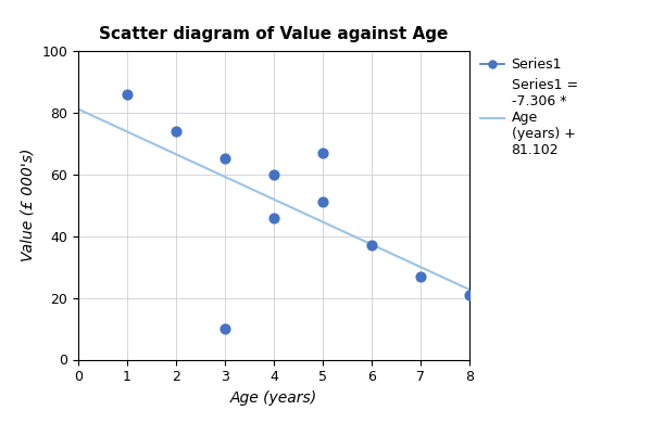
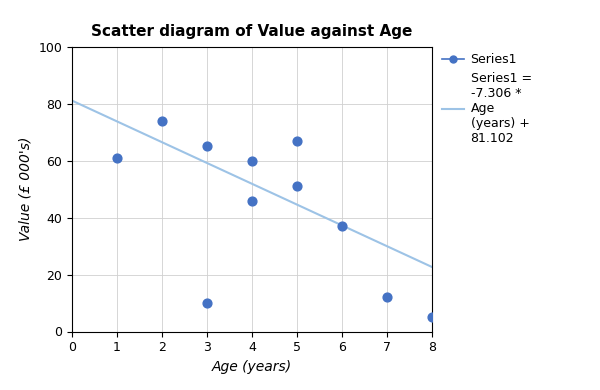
1: 86 -> 61
7: 27 -> 12
8: 21 -> 5
